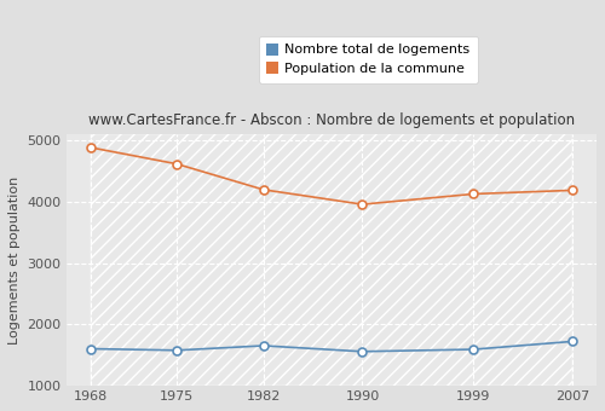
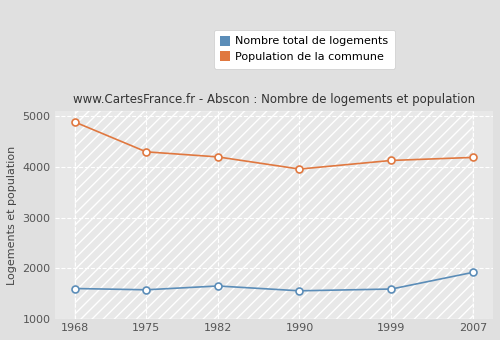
Population de la commune/1975: 4620 -> 4300
Nombre total de logements/2007: 1720 -> 1920
